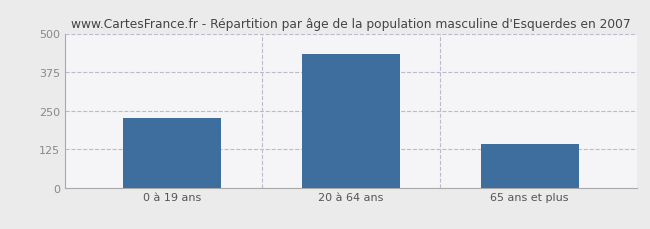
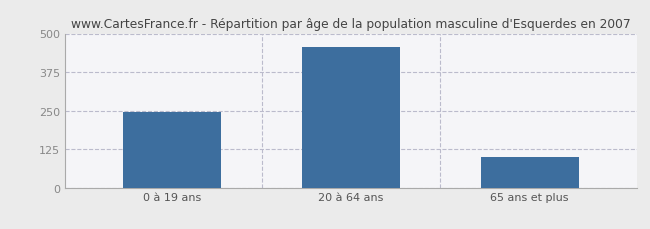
0 à 19 ans: 225 -> 245
20 à 64 ans: 435 -> 455
65 ans et plus: 140 -> 100
